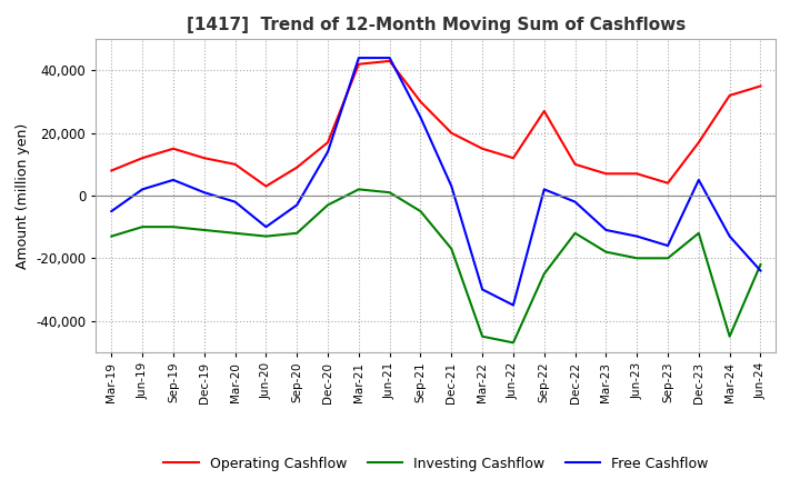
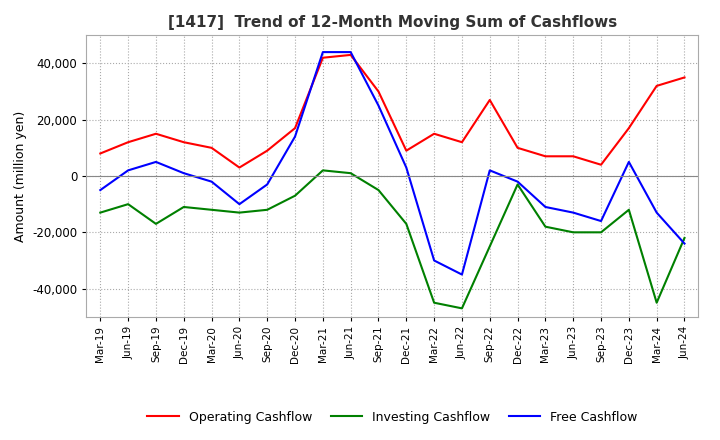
Investing Cashflow/Sep-19: -10,000 -> -17,000
Investing Cashflow/Dec-20: -3,000 -> -7,000
Operating Cashflow/Dec-21: 20,000 -> 9,000
Investing Cashflow/Dec-22: -12,000 -> -3,000
